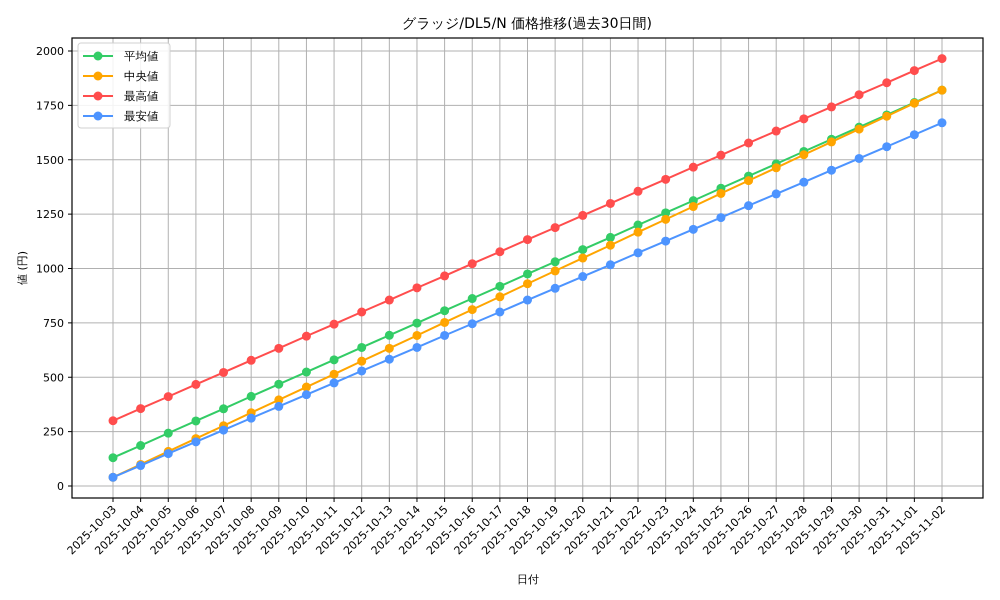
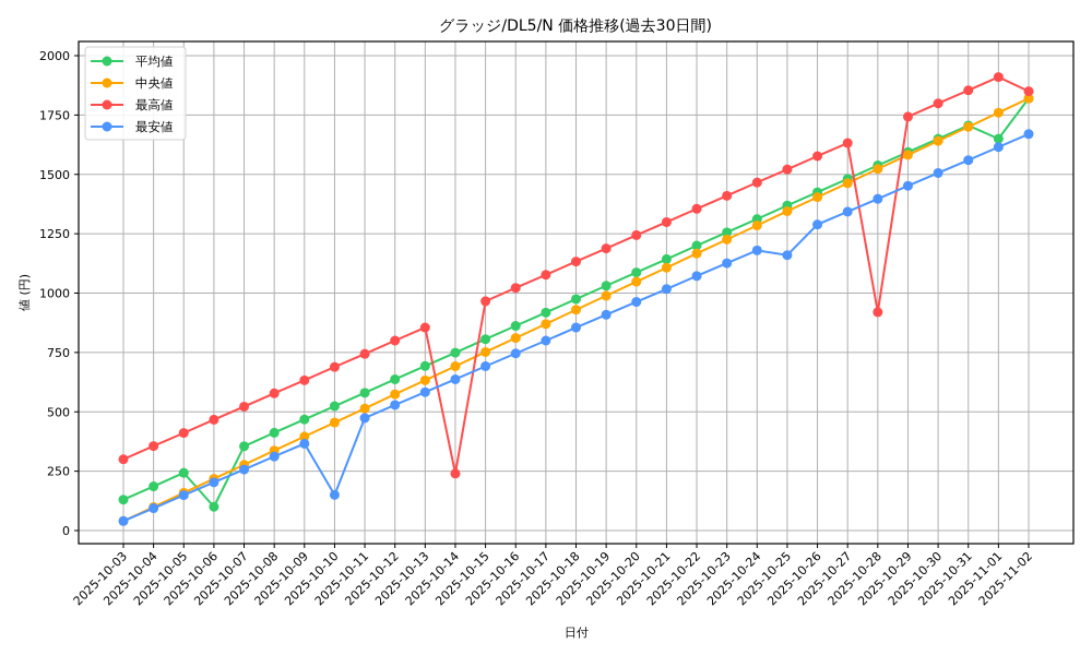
平均値/2025-10-06: 300 -> 100
最安値/2025-10-10: 420 -> 150
最高値/2025-10-14: 910 -> 240
最安値/2025-10-25: 1230 -> 1160
最高値/2025-10-28: 1690 -> 920
平均値/2025-11-01: 1760 -> 1650
最高値/2025-11-02: 1960 -> 1850
